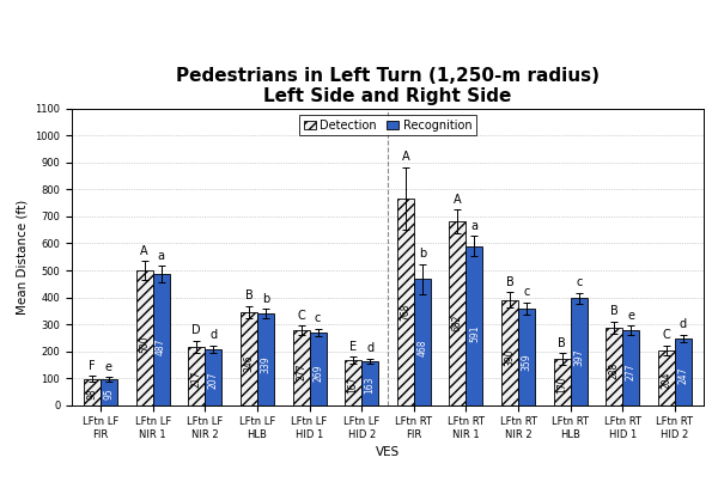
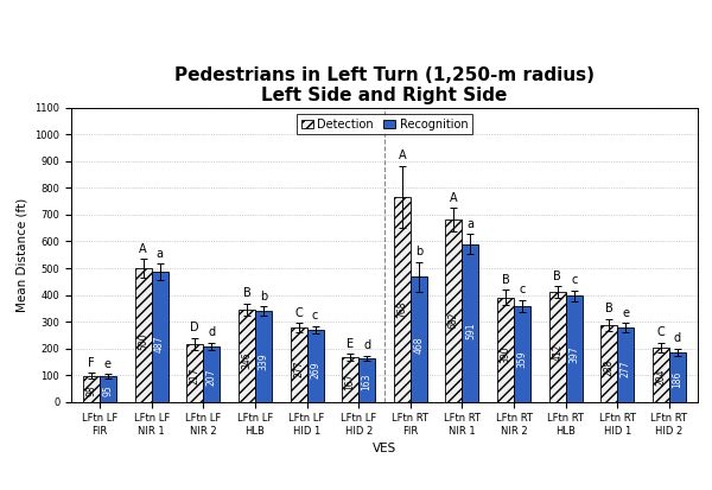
Detection/LFtn RT HLB: 170 -> 412
Recognition/LFtn RT HID 2: 247 -> 186
